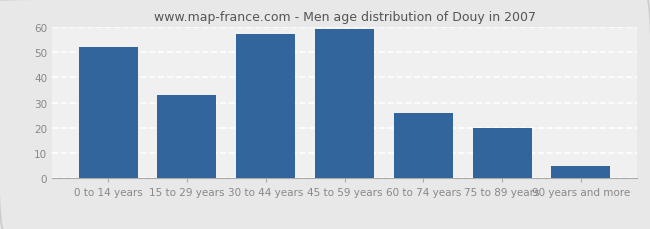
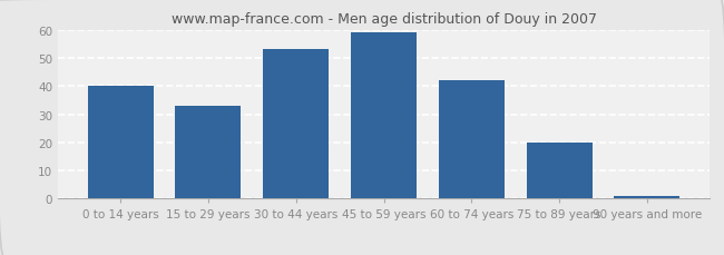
0 to 14 years: 52 -> 40
30 to 44 years: 57 -> 53
60 to 74 years: 26 -> 42
90 years and more: 5 -> 1
